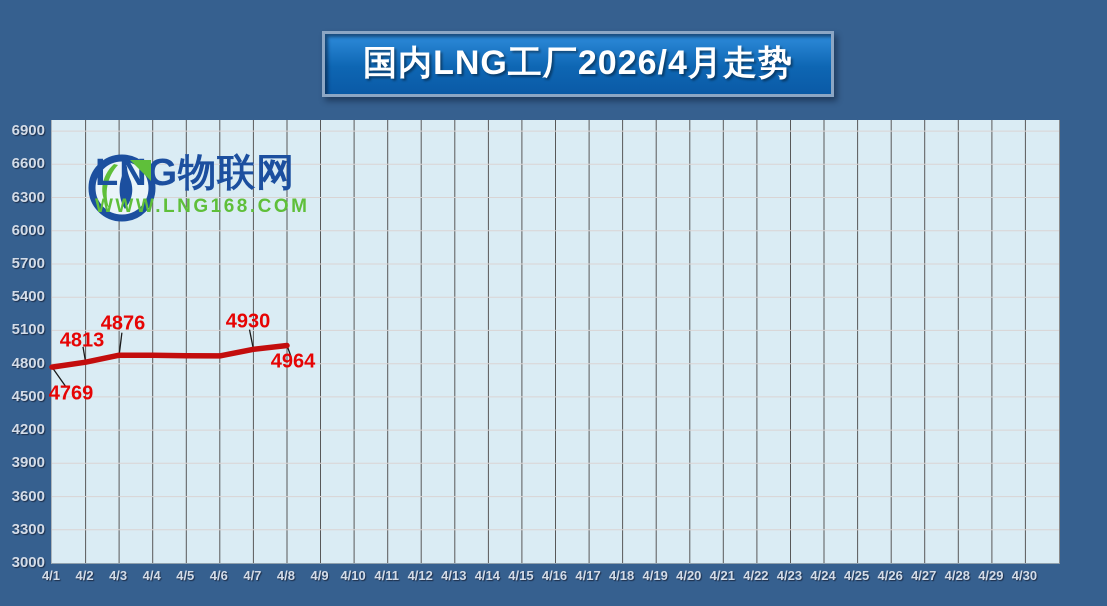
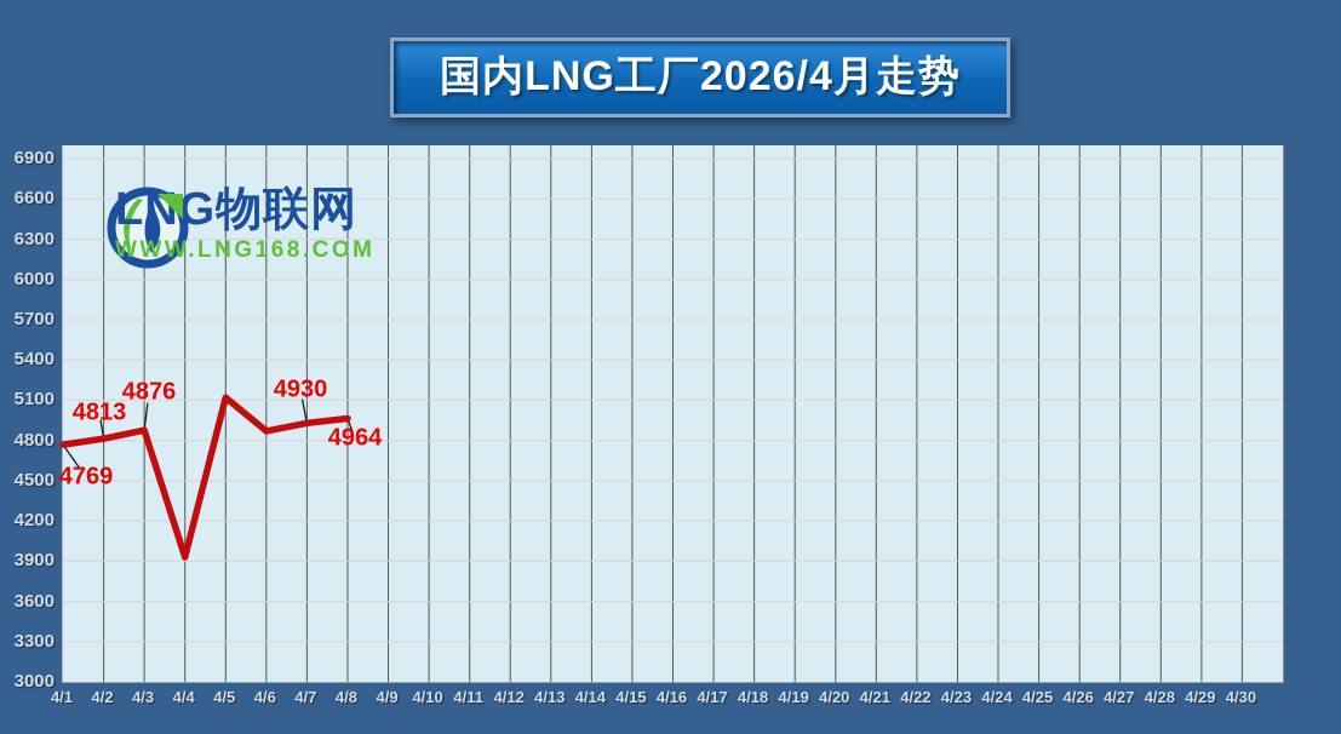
4/4: 4880 -> 3930
4/5: 4870 -> 5120
